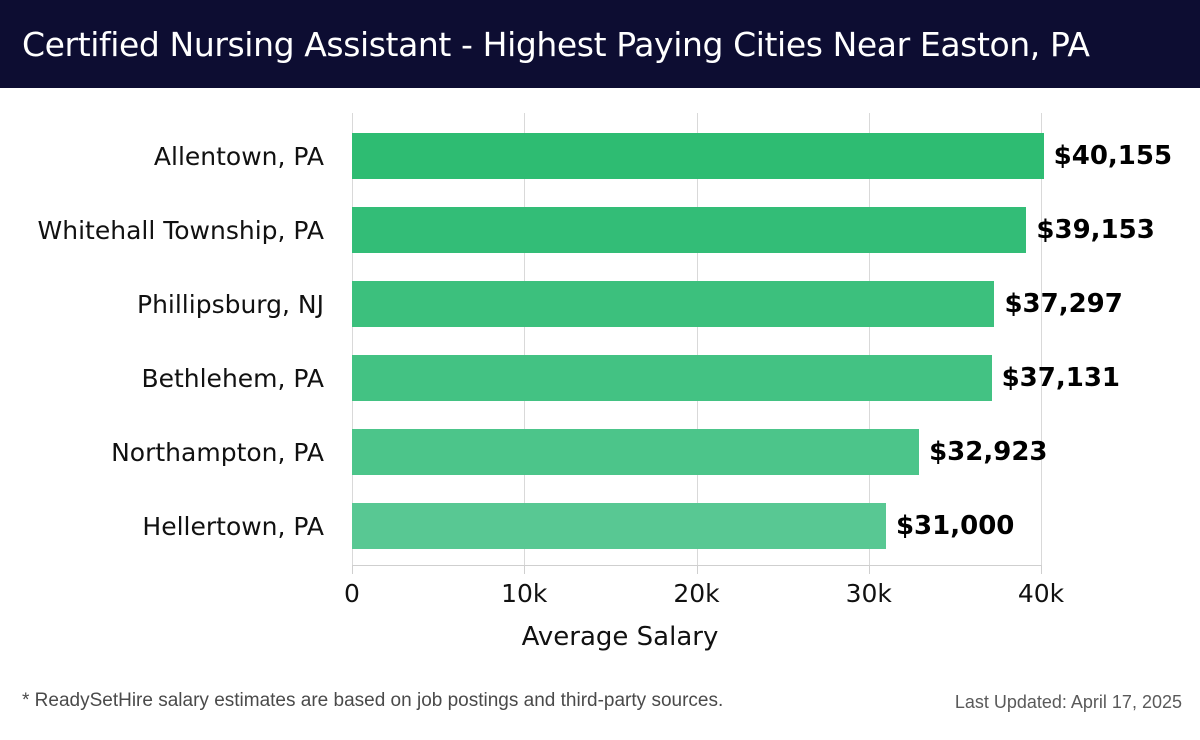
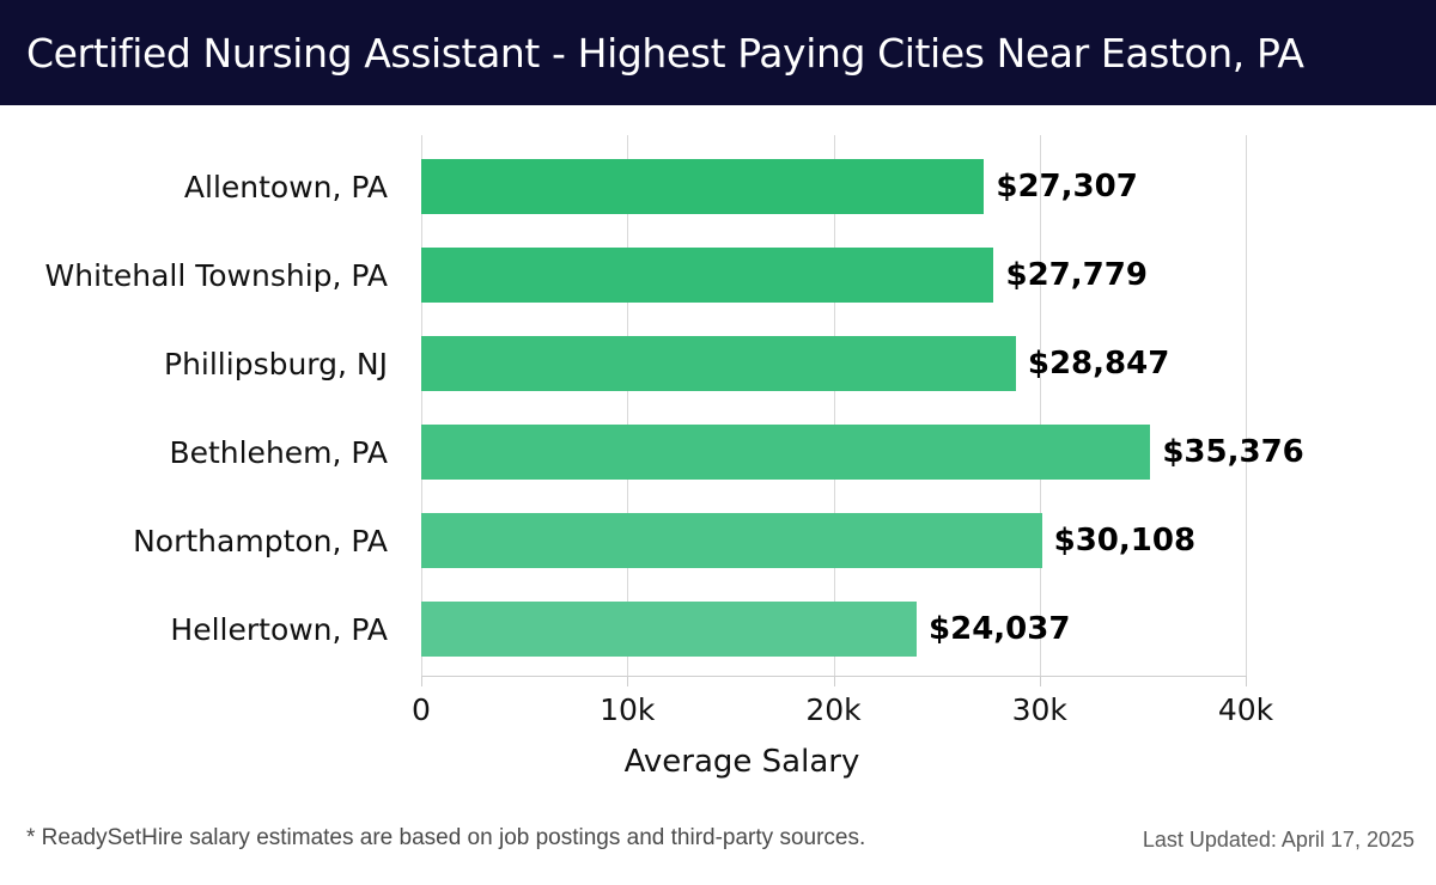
Allentown, PA: $40,155 -> $27,307
Whitehall Township, PA: $39,153 -> $27,779
Phillipsburg, NJ: $37,297 -> $28,847
Bethlehem, PA: $37,131 -> $35,376
Northampton, PA: $32,923 -> $30,108
Hellertown, PA: $31,000 -> $24,037
